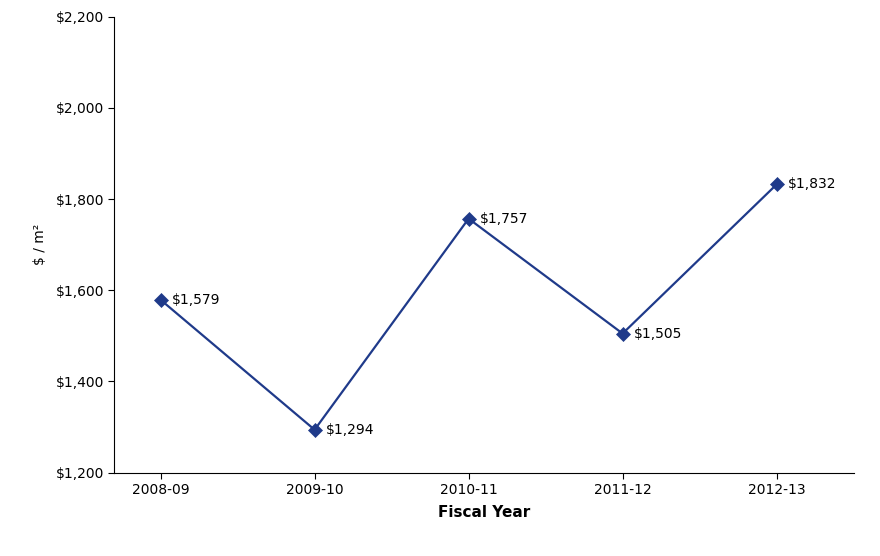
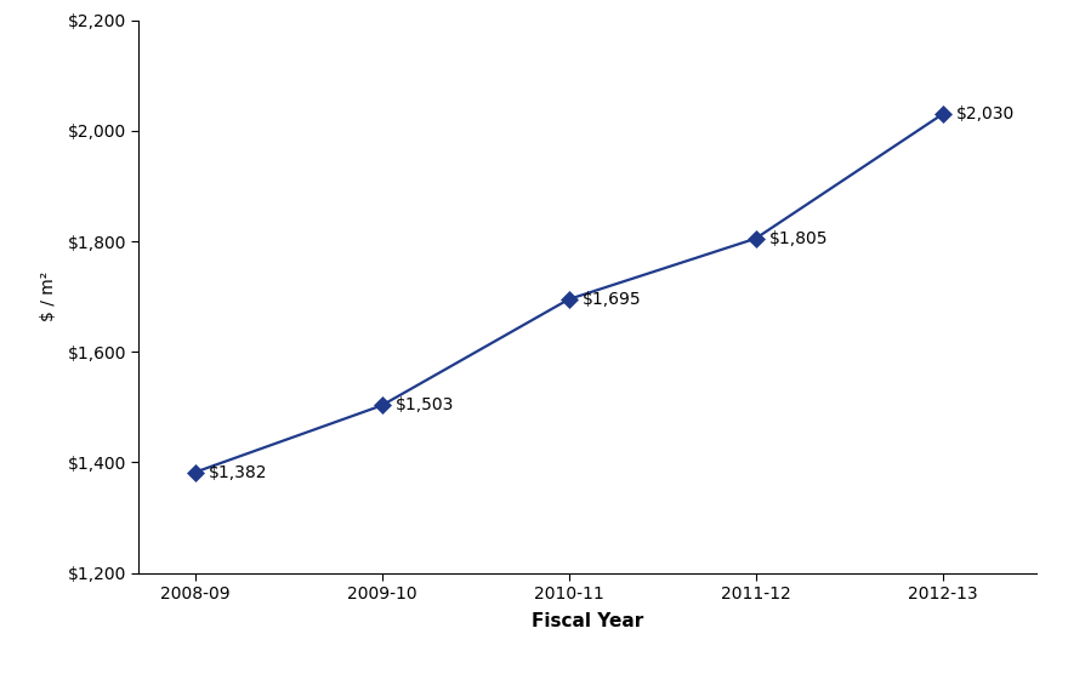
2008-09: $1,579 -> $1,382
2009-10: $1,294 -> $1,503
2010-11: $1,757 -> $1,695
2011-12: $1,505 -> $1,805
2012-13: $1,832 -> $2,030
